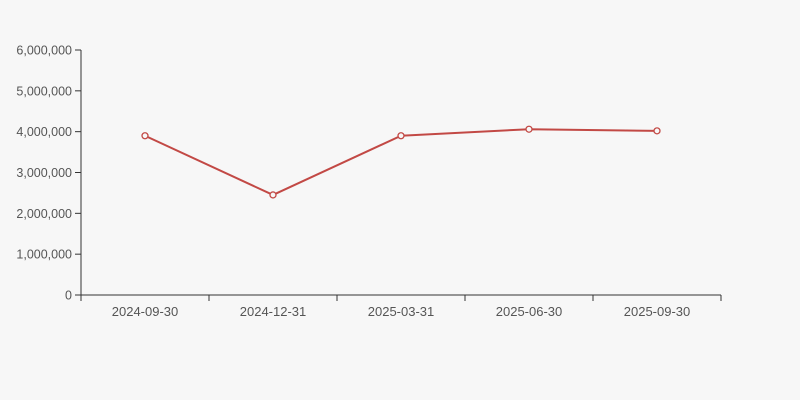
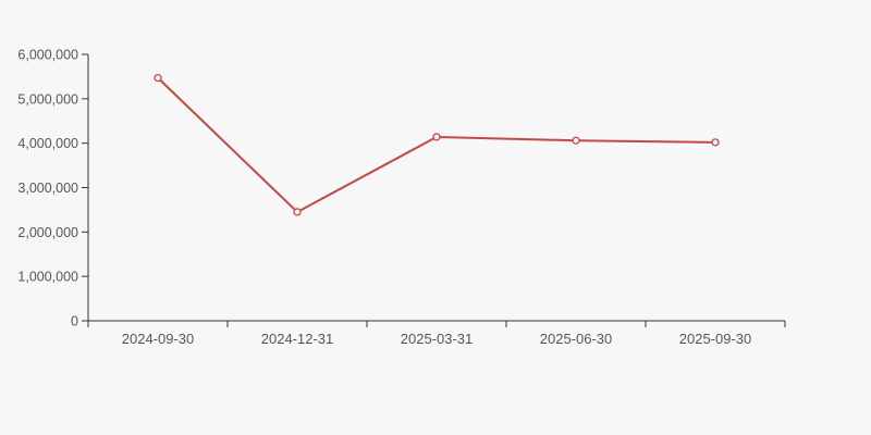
2024-09-30: 3900000 -> 5500000
2025-03-31: 3900000 -> 4100000
